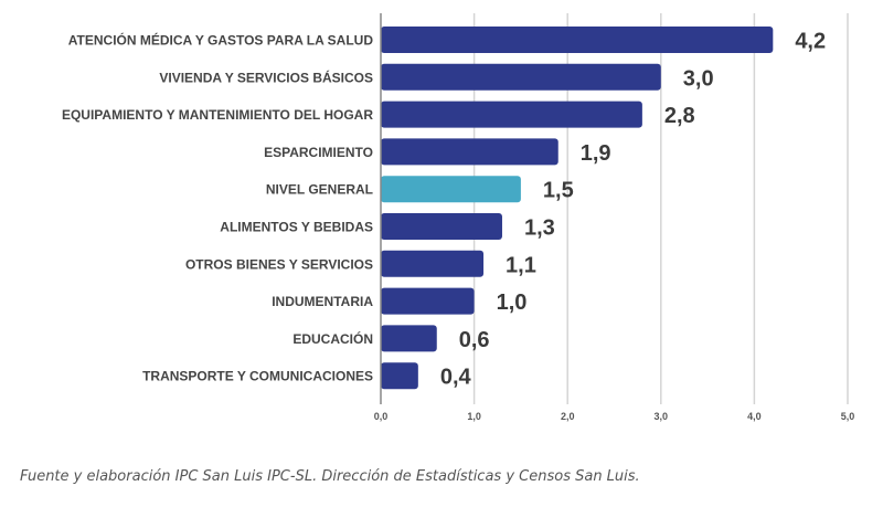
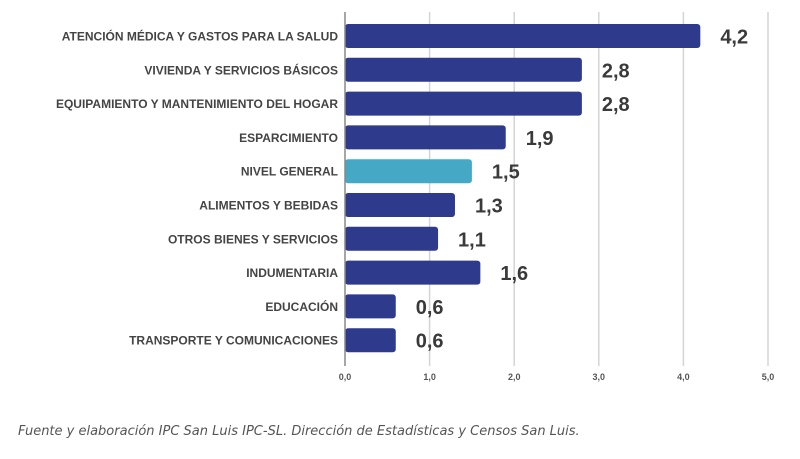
VIVIENDA Y SERVICIOS BÁSICOS: 3,0 -> 2,8
INDUMENTARIA: 1,0 -> 1,6
TRANSPORTE Y COMUNICACIONES: 0,4 -> 0,6
